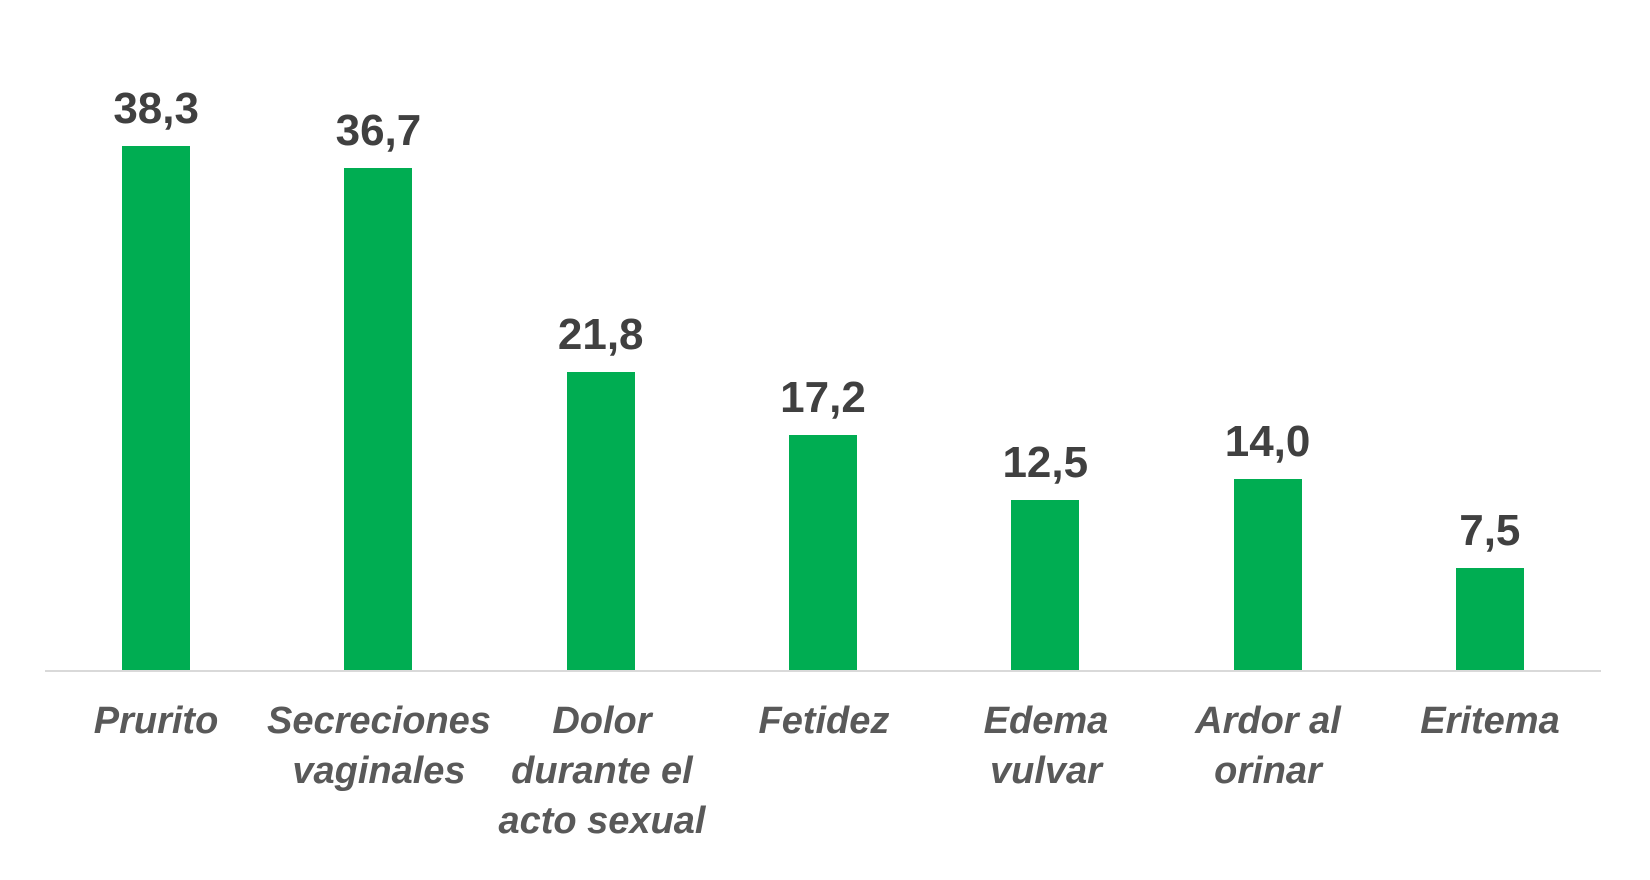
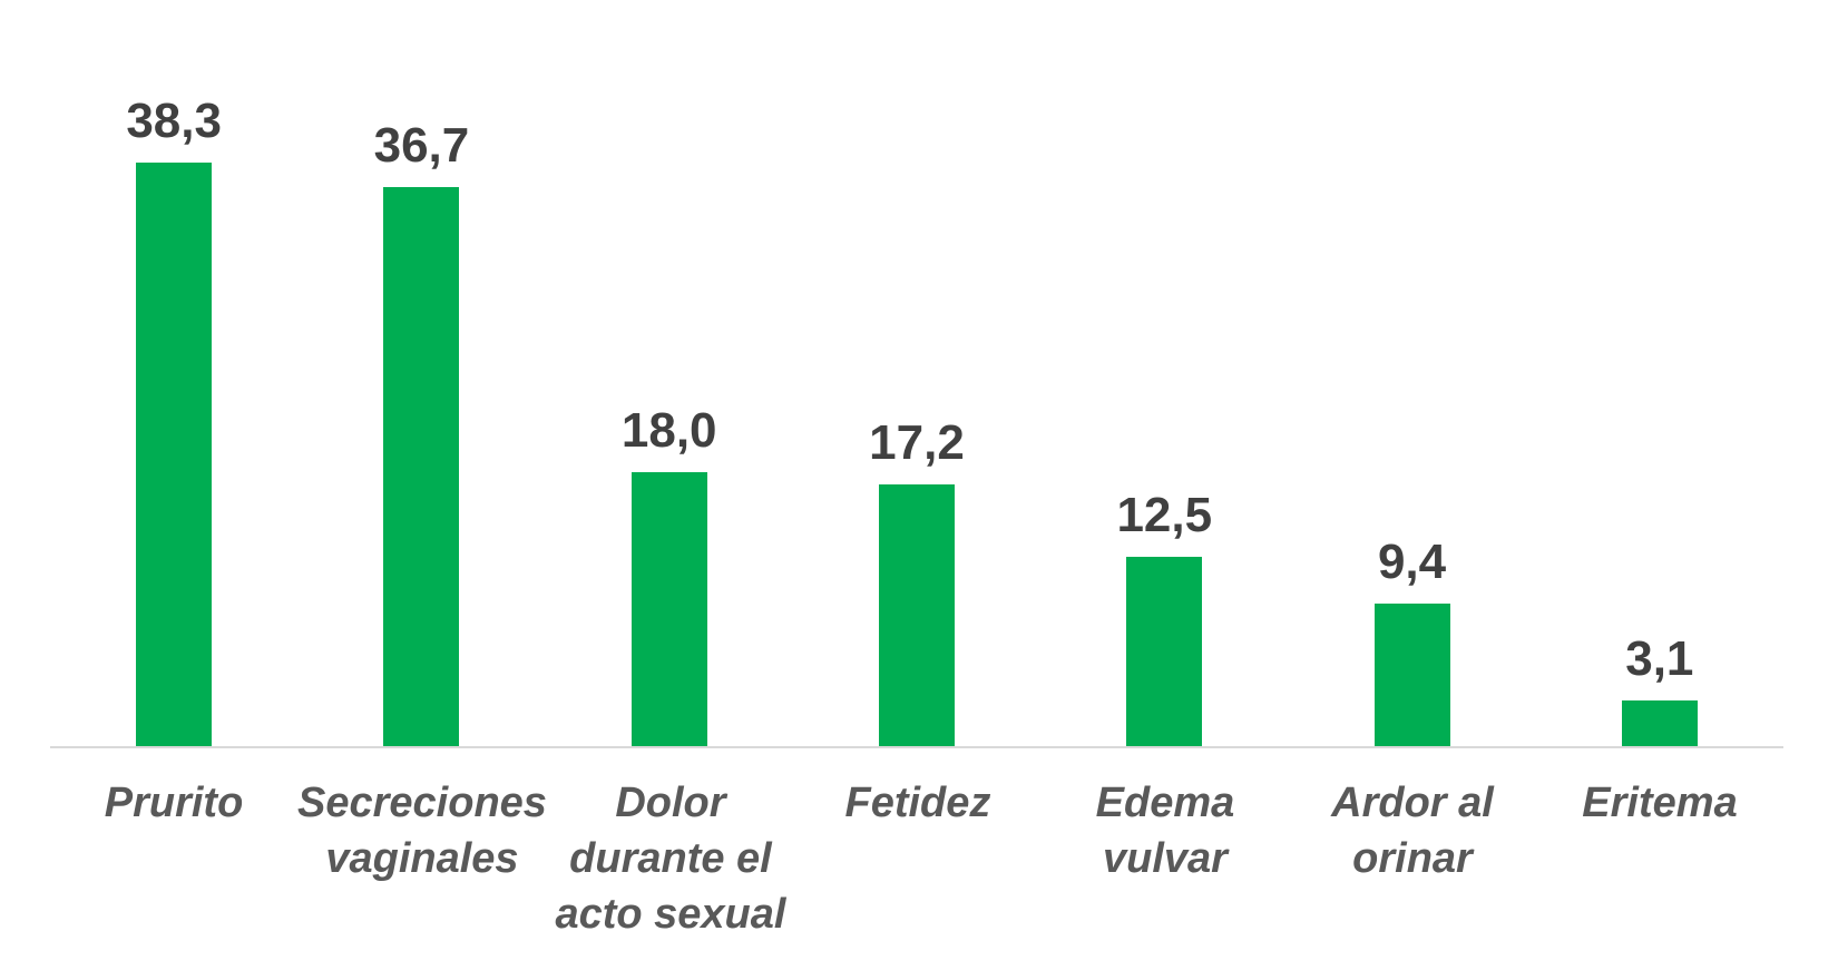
Dolor durante el acto sexual: 21,8 -> 18,0
Ardor al orinar: 14,0 -> 9,4
Eritema: 7,5 -> 3,1
